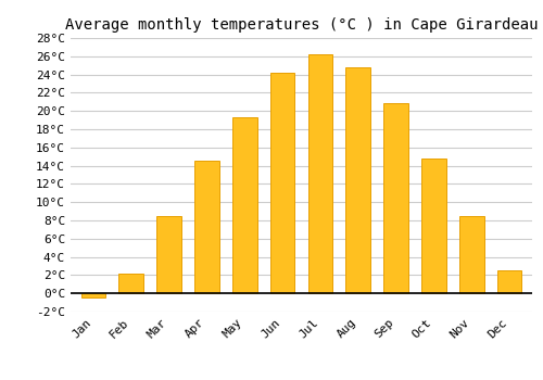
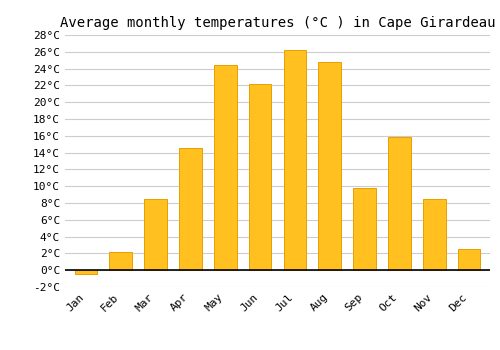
May: 19.3°C -> 24.4°C
Jun: 24.2°C -> 22.2°C
Sep: 20.8°C -> 9.8°C
Oct: 14.8°C -> 15.8°C
